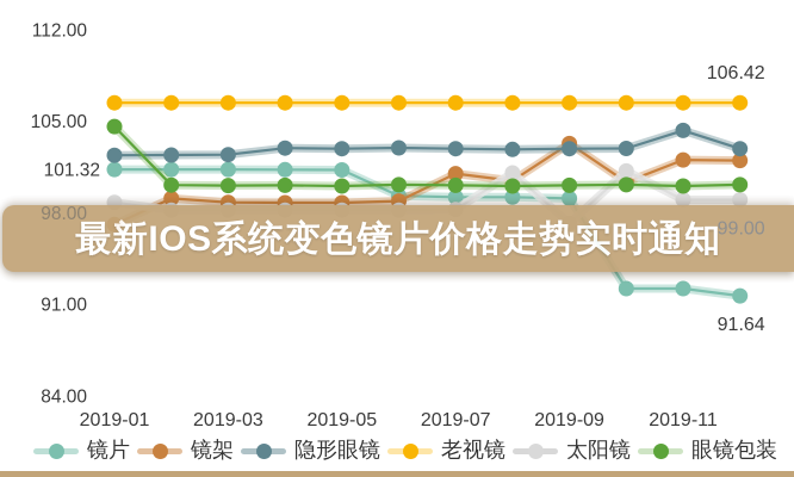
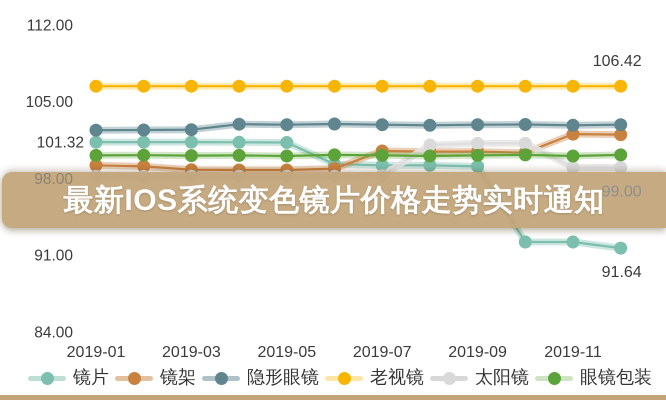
镜架/2019-01: 97.1 -> 99.2
太阳镜/2019-01: 98.8 -> 98.2
眼镜包装/2019-01: 104.6 -> 100.1
镜架/2019-07: 101.0 -> 100.5
镜架/2019-09: 103.3 -> 100.5
太阳镜/2019-09: 97.2 -> 101.2
隐形眼镜/2019-11: 104.3 -> 102.8
